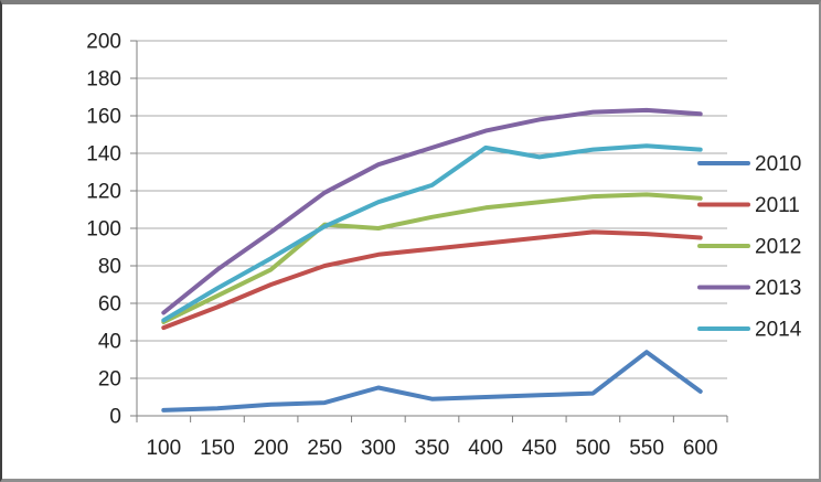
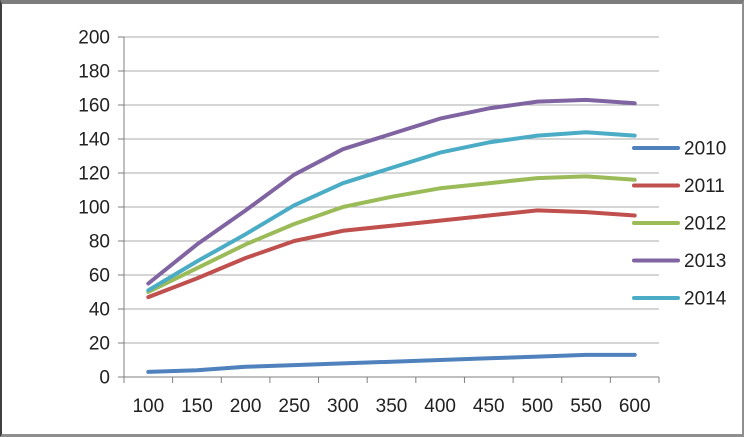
2012/250: 102 -> 90
2010/300: 15 -> 8
2014/400: 143 -> 132
2010/550: 34 -> 13
